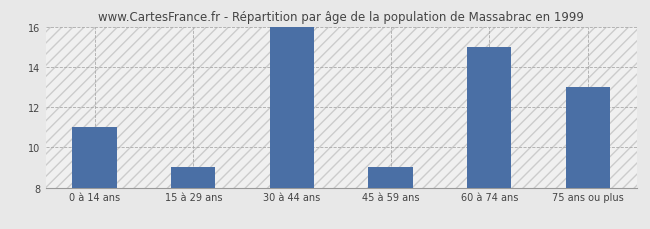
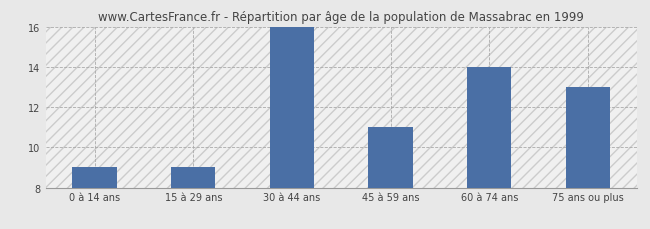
0 à 14 ans: 11 -> 9
45 à 59 ans: 9 -> 11
60 à 74 ans: 15 -> 14
